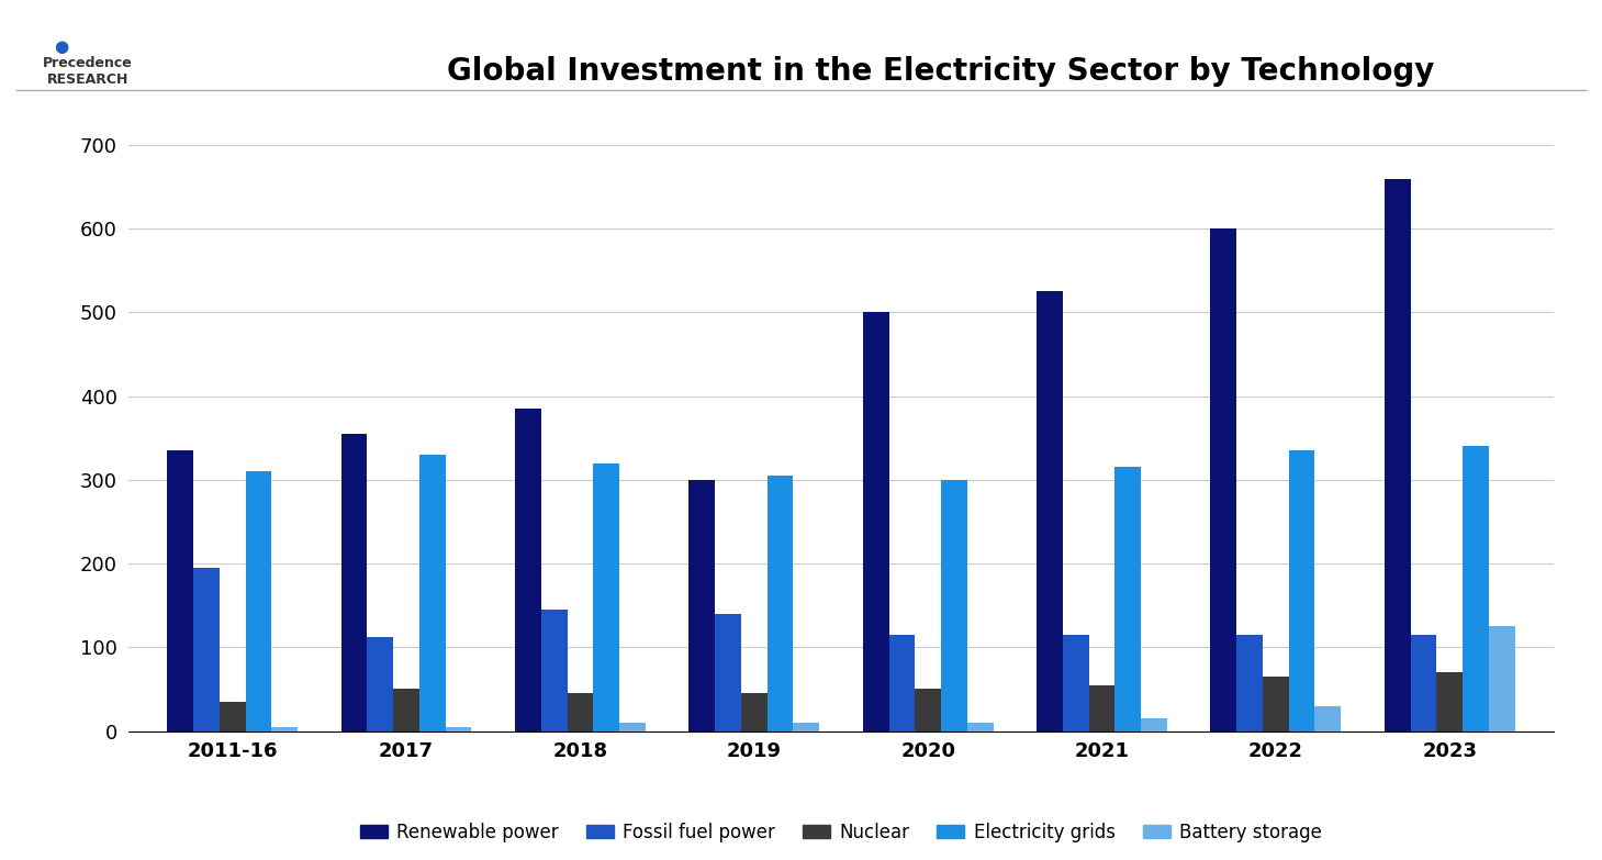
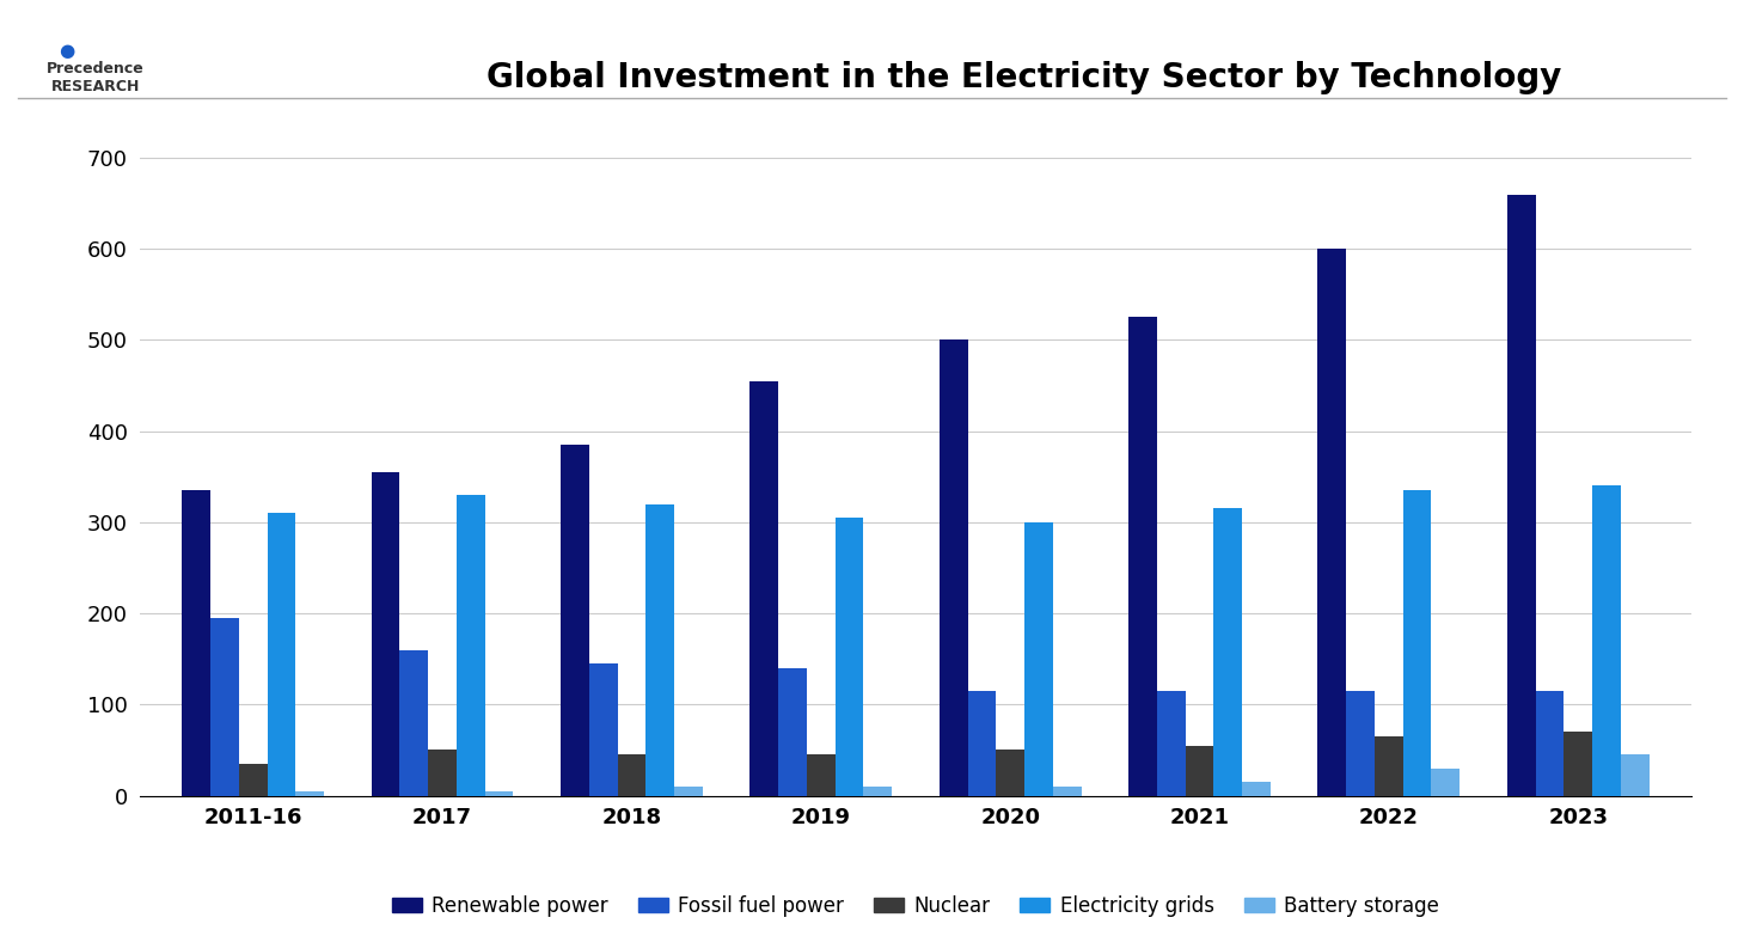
Fossil fuel power/2017: 112 -> 160
Renewable power/2019: 300 -> 455
Battery storage/2023: 126 -> 45
